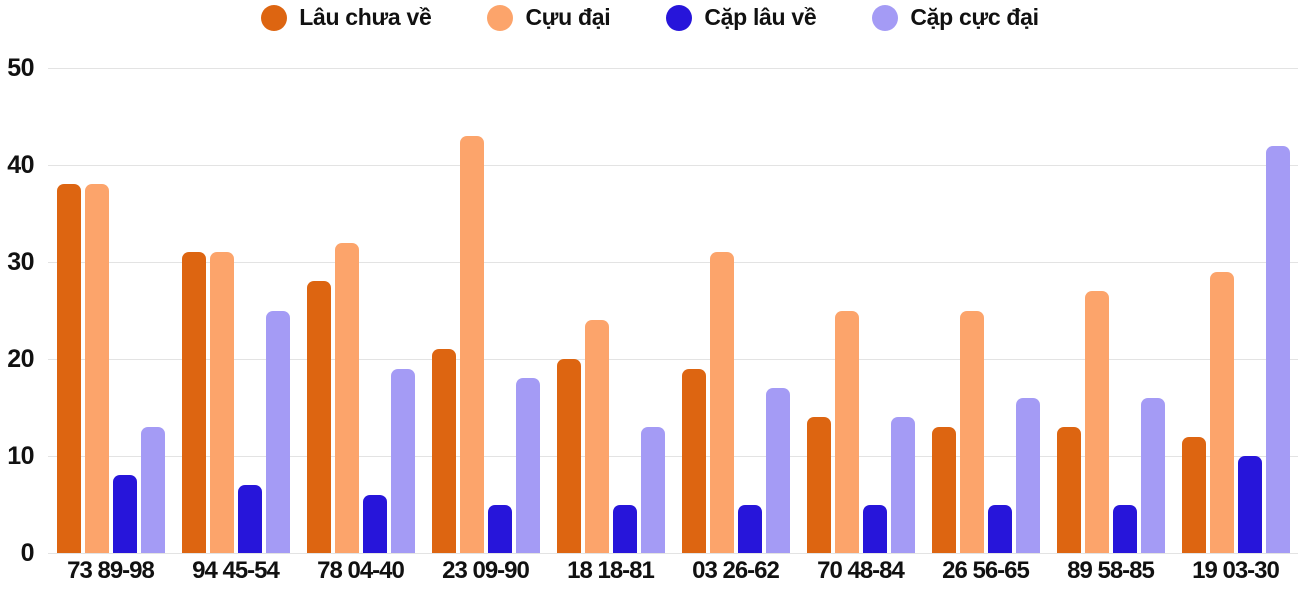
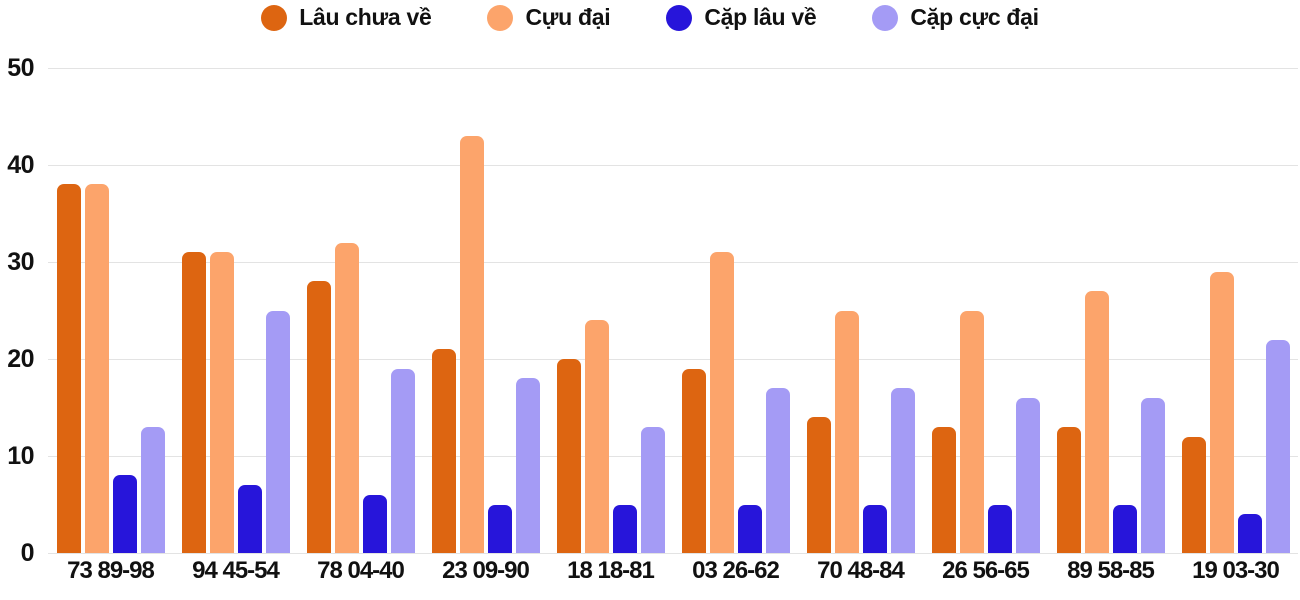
Cặp cực đại/70 48-84: 14 -> 17
Cặp lâu về/19 03-30: 10 -> 4
Cặp cực đại/19 03-30: 42 -> 22
